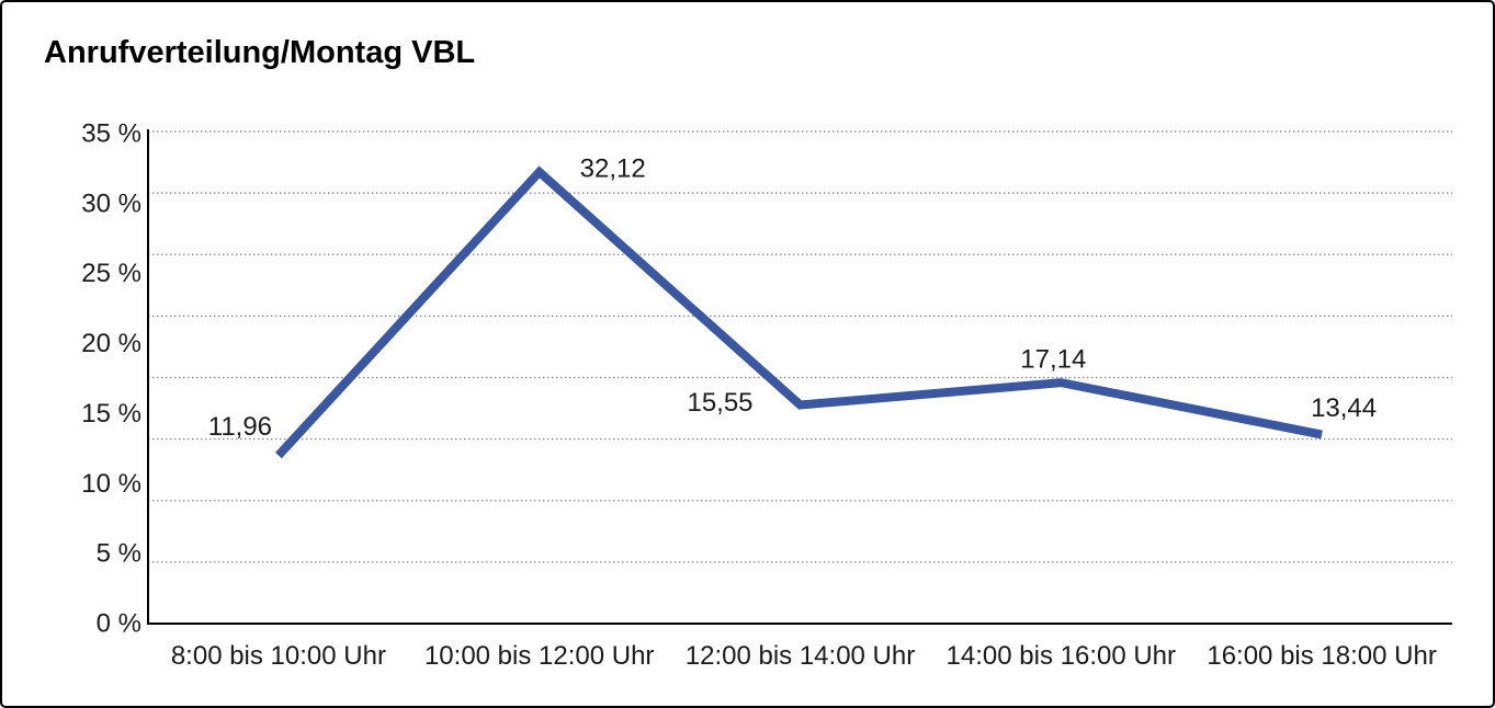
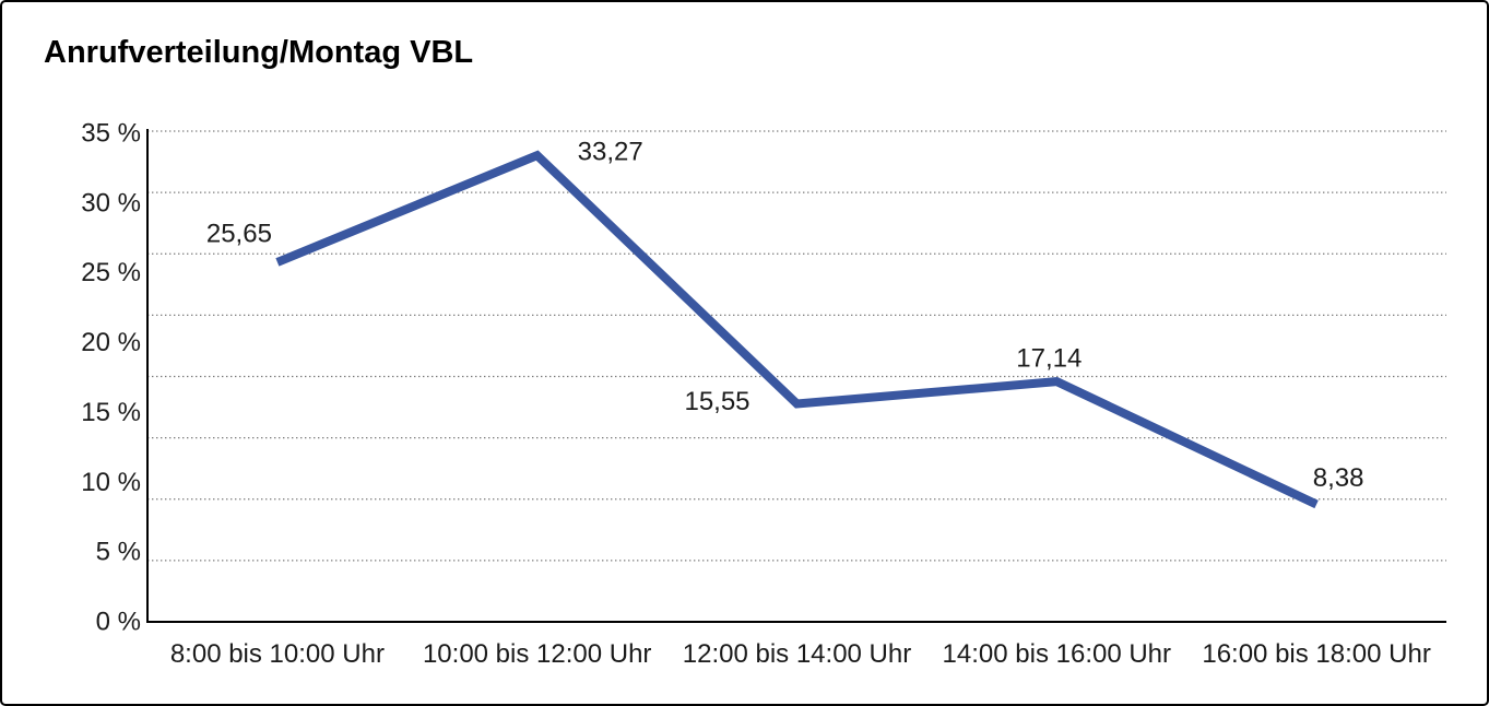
8:00 bis 10:00 Uhr: 11,96 -> 25,65
10:00 bis 12:00 Uhr: 32,12 -> 33,27
16:00 bis 18:00 Uhr: 13,44 -> 8,38
